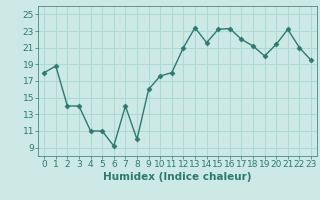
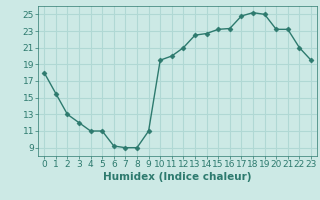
1: 18.8 -> 15.5
2: 14.0 -> 13.0
3: 14.0 -> 12.0
7: 14.0 -> 9.0
8: 10.0 -> 9.0
9: 16.0 -> 11.0
10: 17.6 -> 19.5
11: 18.0 -> 20.0
13: 23.4 -> 22.5
14: 21.6 -> 22.7
17: 22.0 -> 24.8
18: 21.2 -> 25.2
19: 20.0 -> 25.0
20: 21.4 -> 23.2
